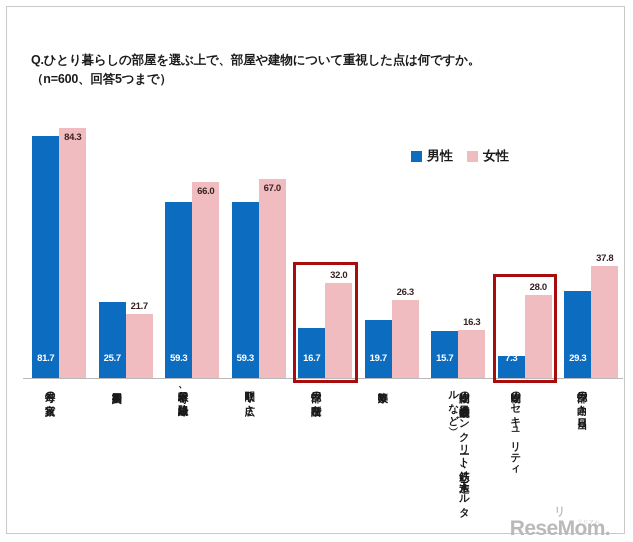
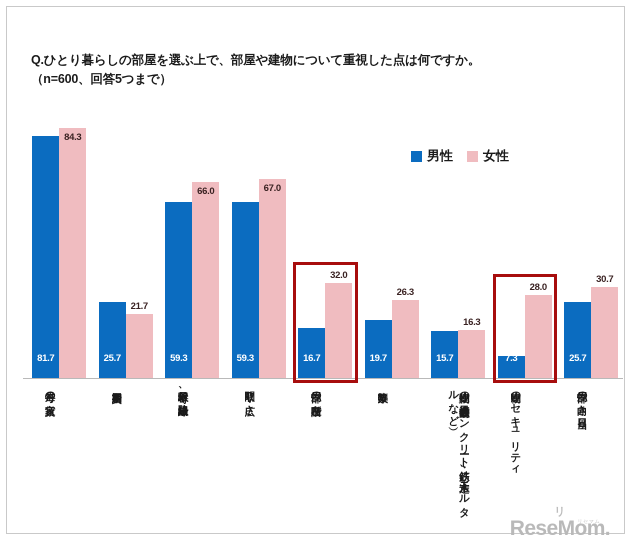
男性/部屋の向き・日当り: 29.3 -> 25.7
女性/部屋の向き・日当り: 37.8 -> 30.7
